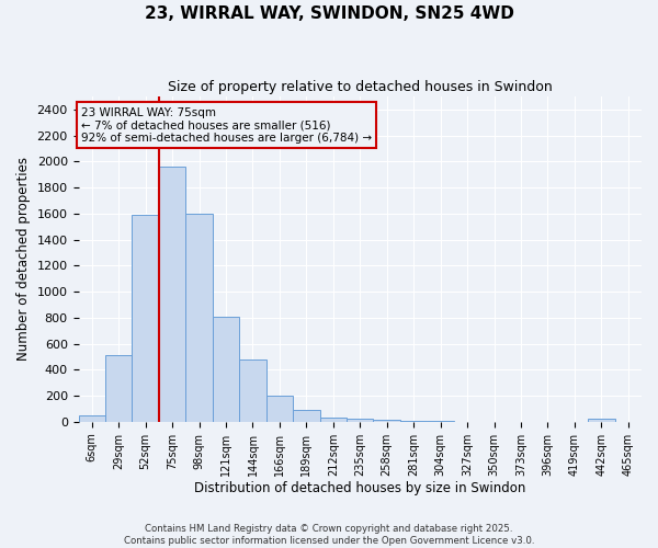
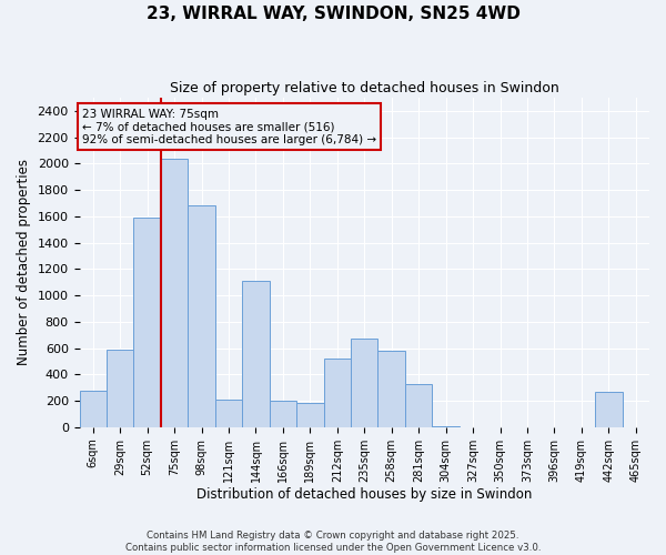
6sqm: 50 -> 280
29sqm: 510 -> 590
75sqm: 1960 -> 2040
98sqm: 1600 -> 1680
121sqm: 810 -> 210
144sqm: 480 -> 1110
189sqm: 90 -> 180
212sqm: 40 -> 520
235sqm: 20 -> 670
258sqm: 10 -> 580
281sqm: 10 -> 330
442sqm: 20 -> 270
